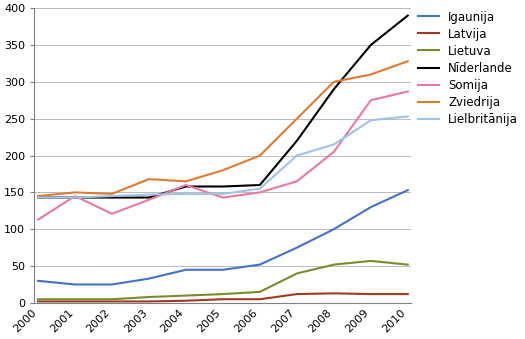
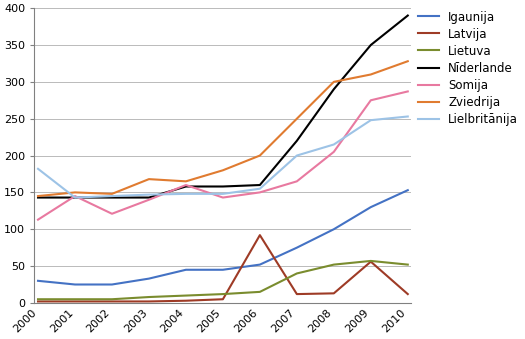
Lielbritānija/2000: 143 -> 182
Latvija/2006: 5 -> 92
Latvija/2009: 12 -> 56
